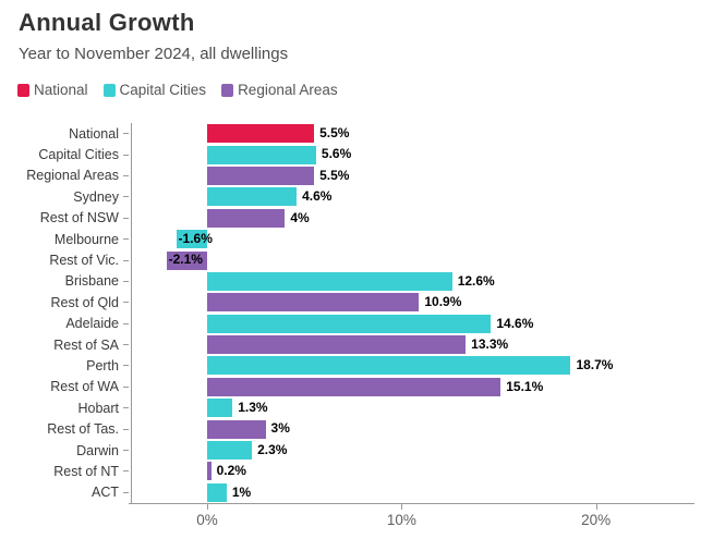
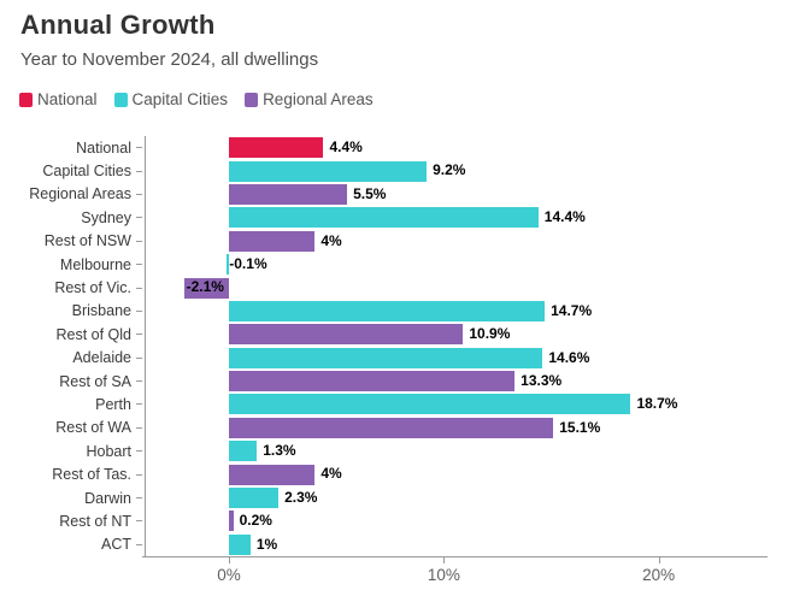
National: 5.5% -> 4.4%
Capital Cities: 5.6% -> 9.2%
Sydney: 4.6% -> 14.4%
Melbourne: -1.6% -> -0.1%
Brisbane: 12.6% -> 14.7%
Rest of Tas.: 3% -> 4%
